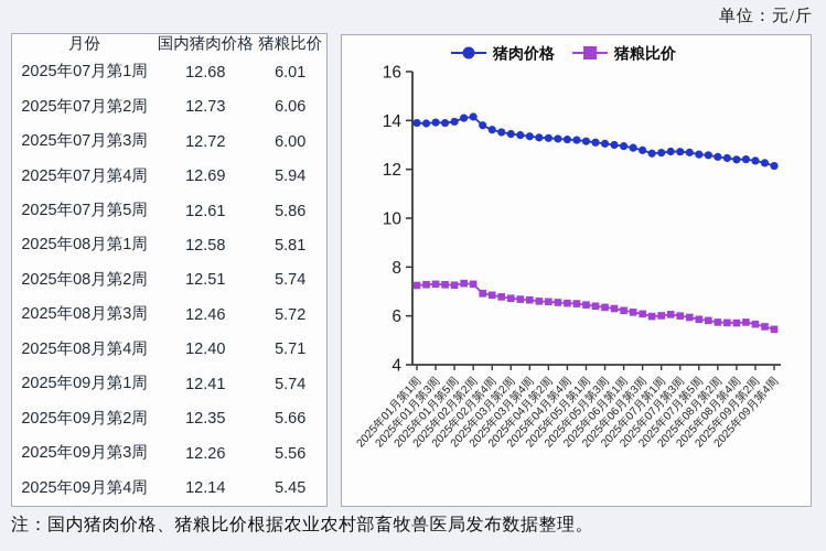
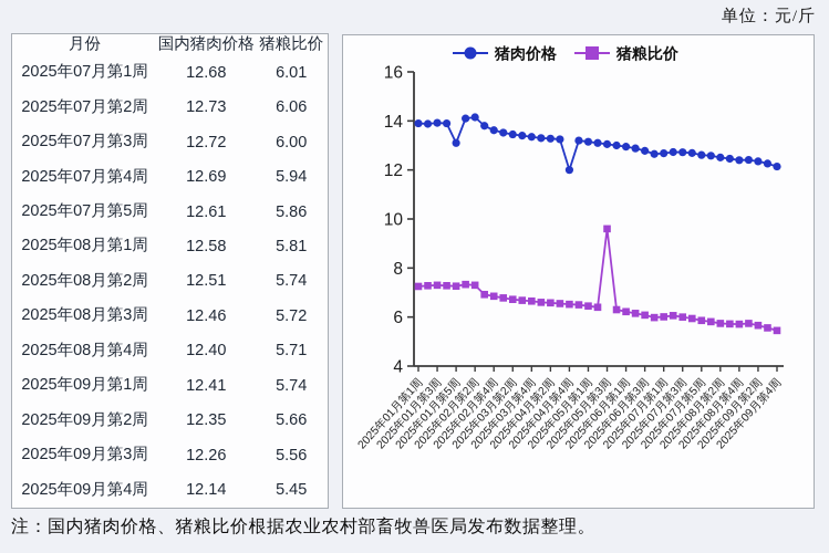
猪肉价格/2025年01月第5周: 13.9 -> 13.1
猪肉价格/2025年04月第4周: 13.2 -> 12.0
猪粮比价/2025年05月第3周: 6.3 -> 9.6
